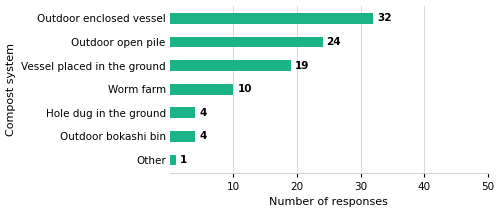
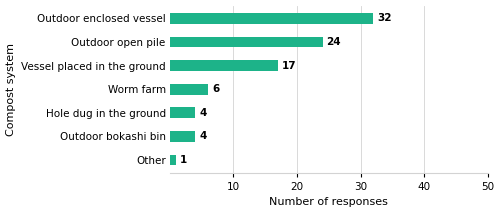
Vessel placed in the ground: 19 -> 17
Worm farm: 10 -> 6
